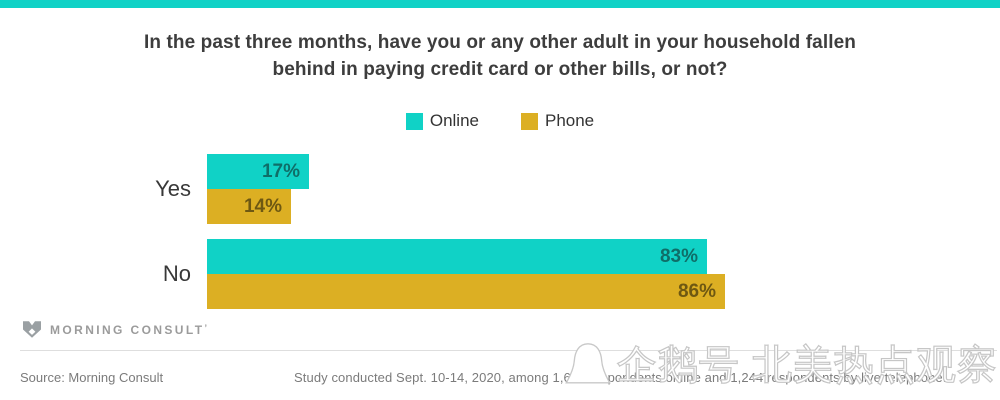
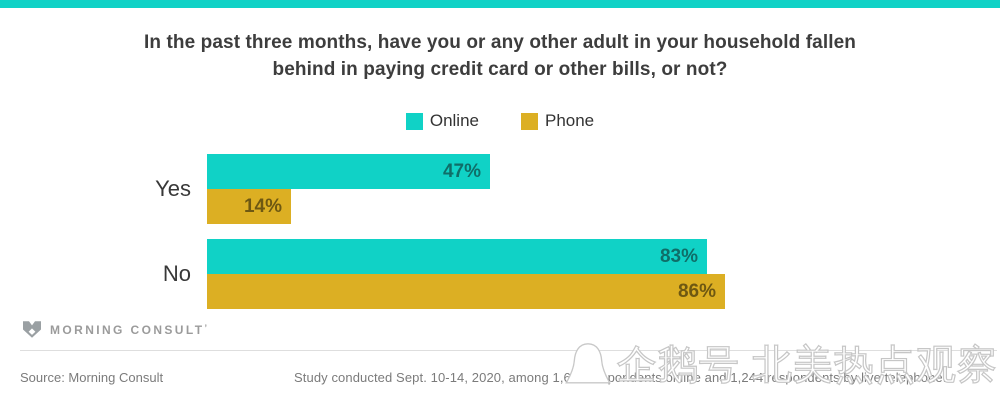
Online/Yes: 17% -> 47%
